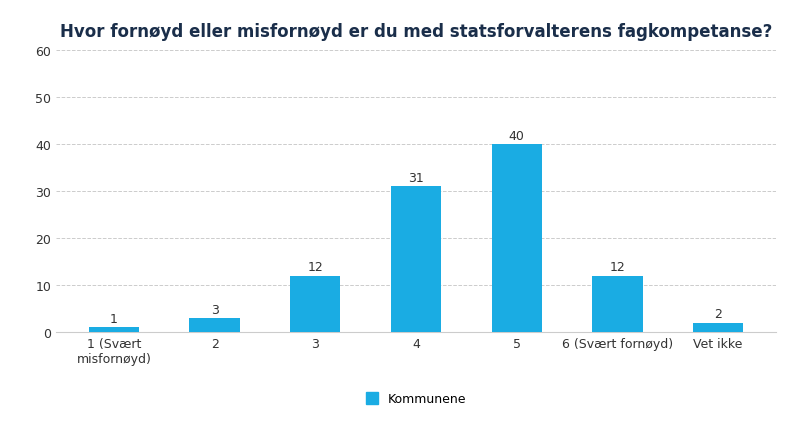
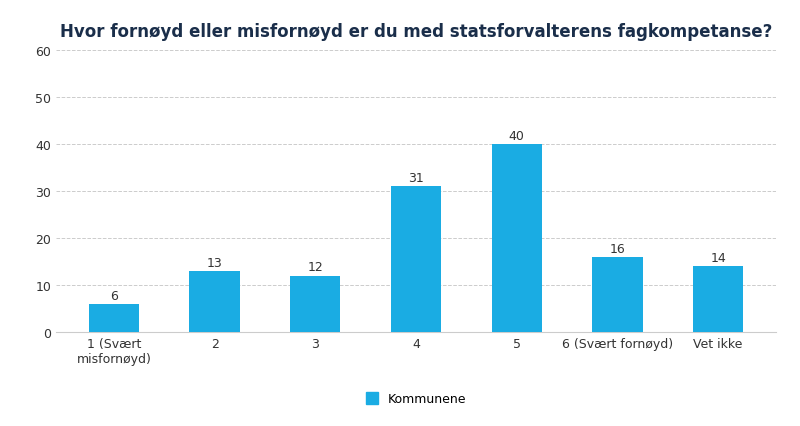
1 (Svært misfornøyd): 1 -> 6
2: 3 -> 13
6 (Svært fornøyd): 12 -> 16
Vet ikke: 2 -> 14
